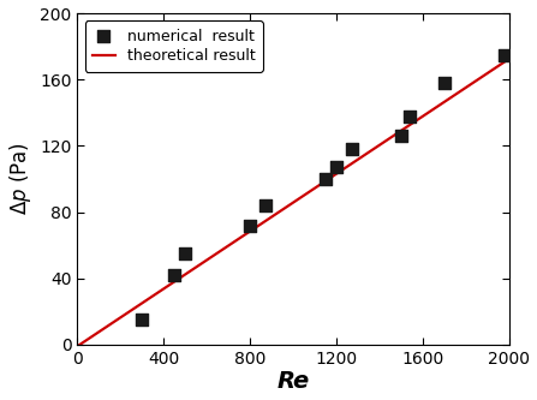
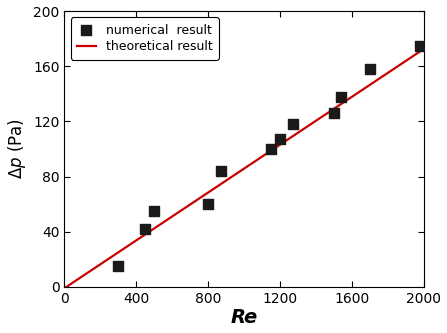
numerical result/800: 72 -> 60
